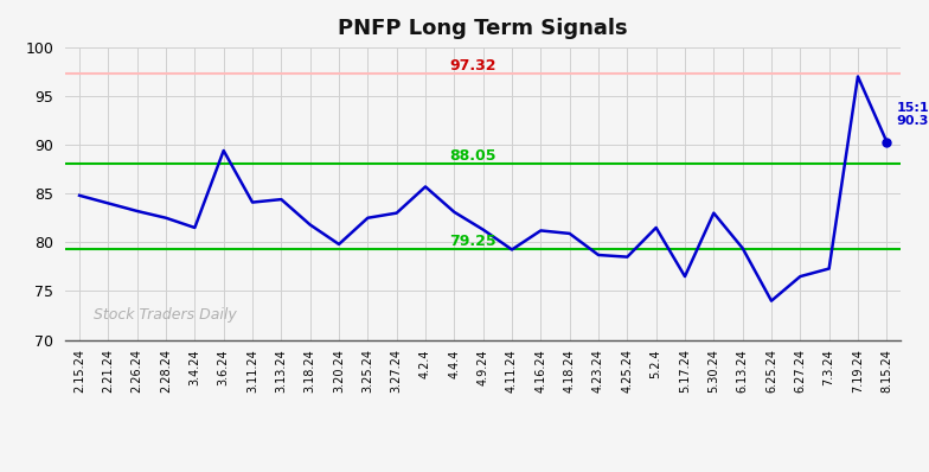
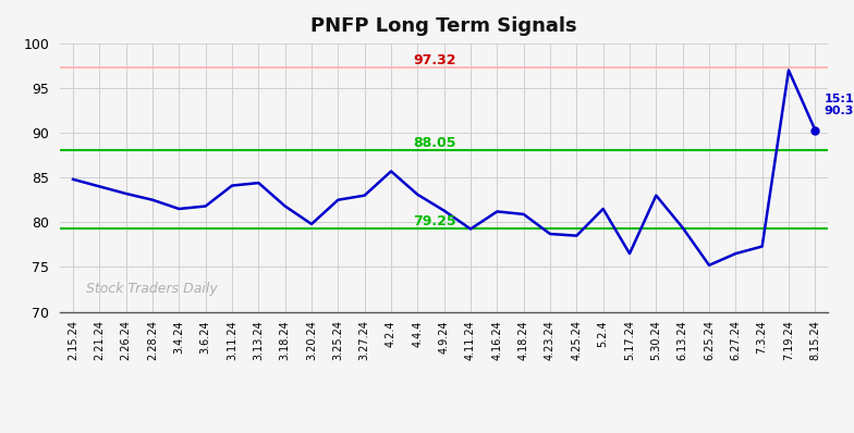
3.6.24: 89.4 -> 81.8
6.25.24: 74.0 -> 75.2
